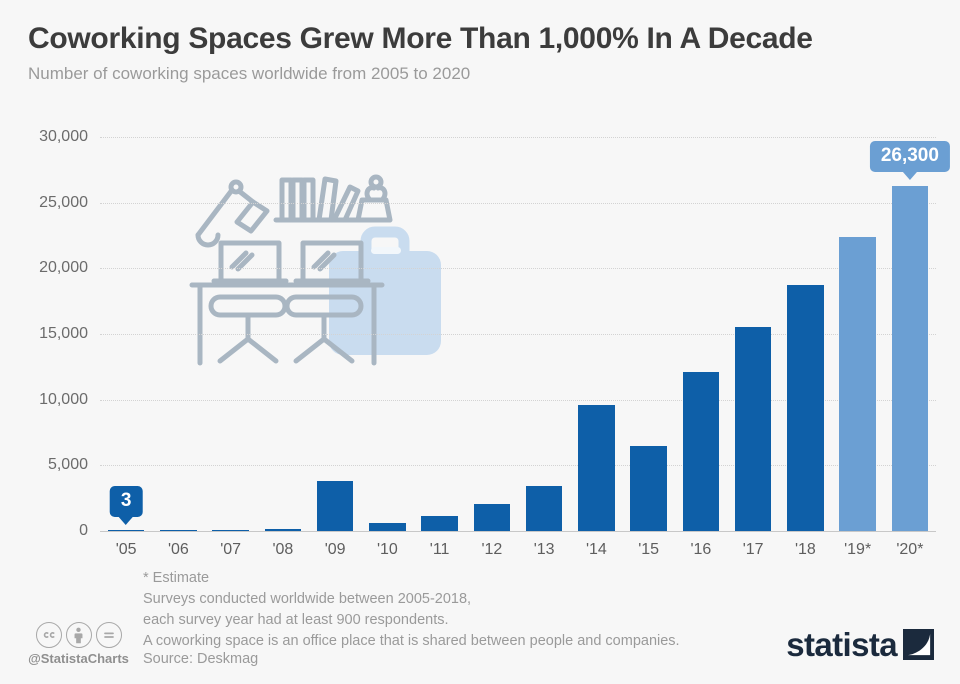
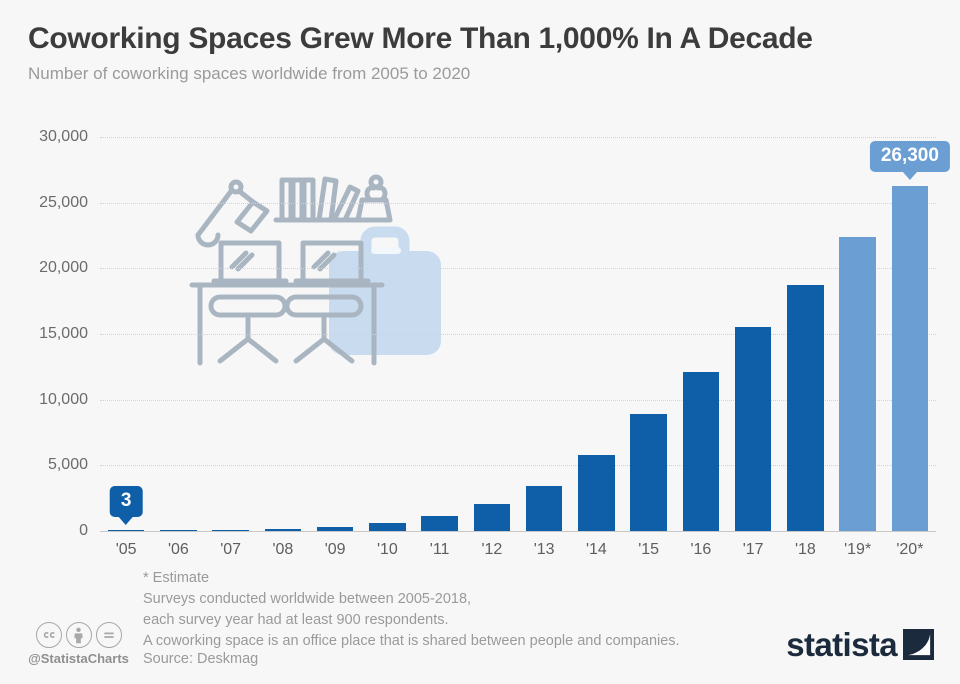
'09: 3800 -> 300
'14: 9600 -> 5800
'15: 6500 -> 8900
